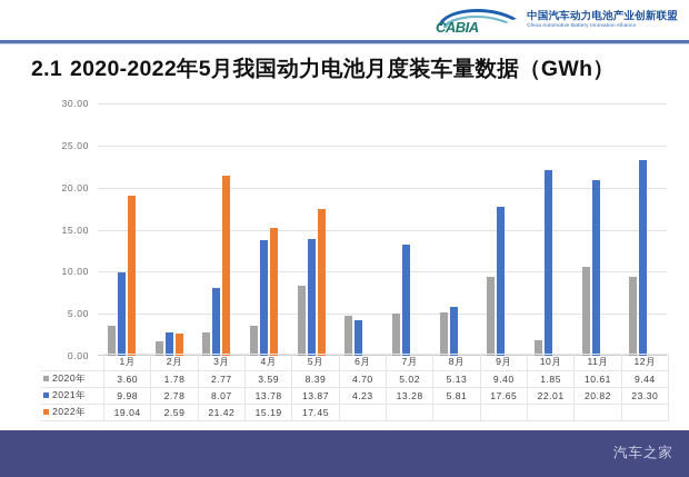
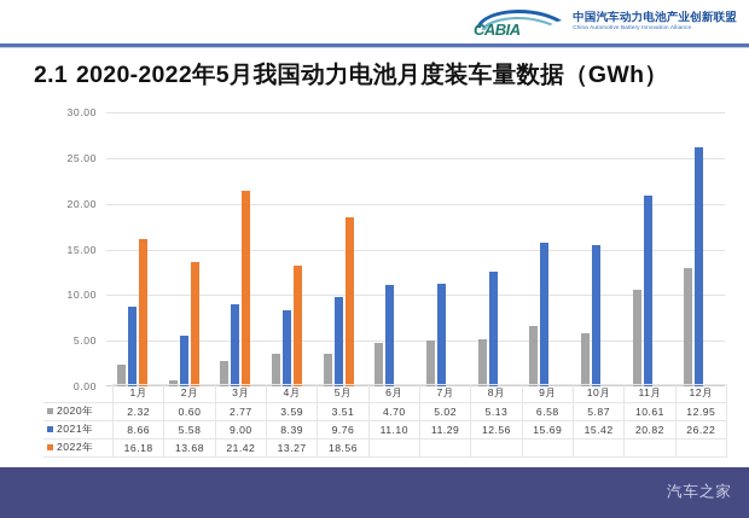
2020年/1月: 3.60 -> 2.32
2021年/1月: 9.98 -> 8.66
2022年/1月: 19.04 -> 16.18
2020年/2月: 1.78 -> 0.60
2021年/2月: 2.78 -> 5.58
2022年/2月: 2.59 -> 13.68
2021年/3月: 8.07 -> 9.00
2021年/4月: 13.78 -> 8.39
2022年/4月: 15.19 -> 13.27
2020年/5月: 8.39 -> 3.51
2021年/5月: 13.87 -> 9.76
2022年/5月: 17.45 -> 18.56
2021年/6月: 4.23 -> 11.10
2021年/7月: 13.28 -> 11.29
2021年/8月: 5.81 -> 12.56
2020年/9月: 9.40 -> 6.58
2021年/9月: 17.65 -> 15.69
2020年/10月: 1.85 -> 5.87
2021年/10月: 22.01 -> 15.42
2020年/12月: 9.44 -> 12.95
2021年/12月: 23.30 -> 26.22
